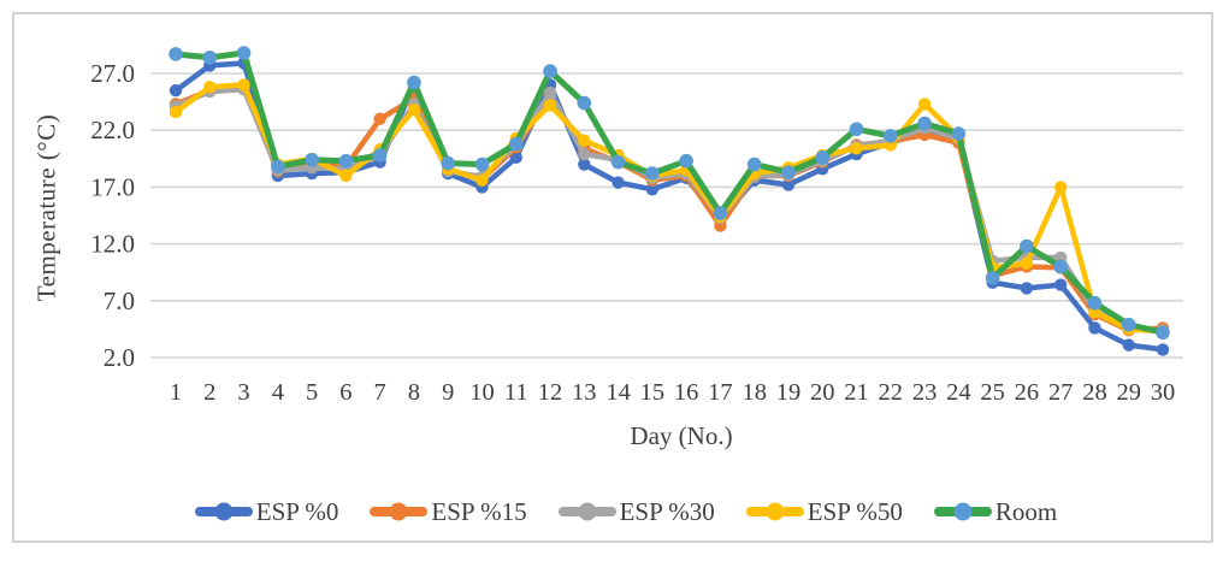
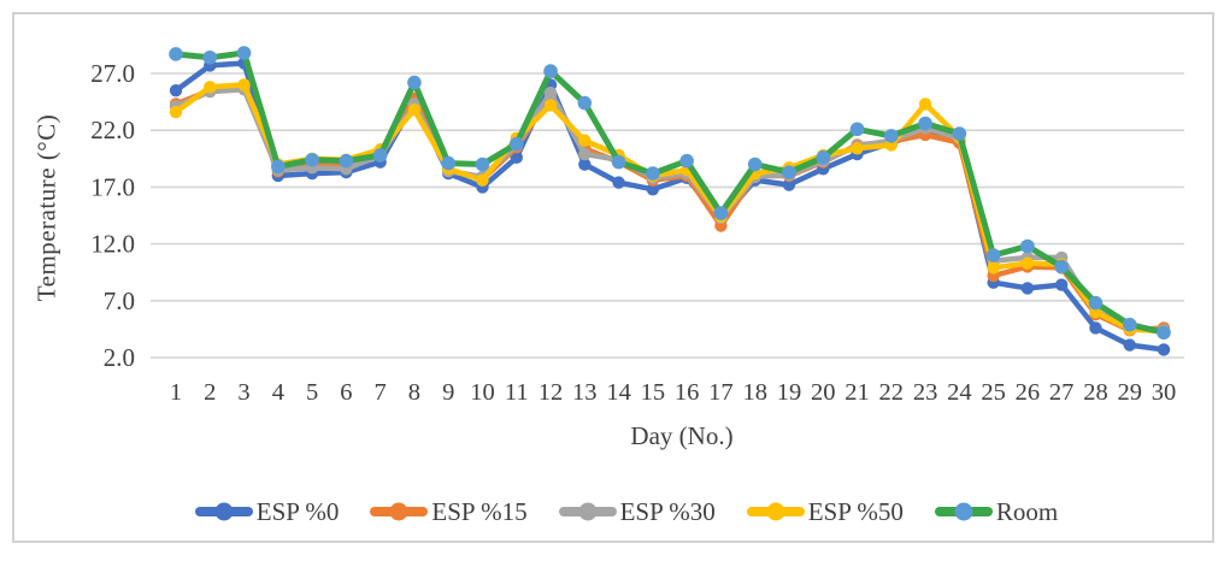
ESP %50/6: 18 -> 19
ESP %15/7: 23 -> 20
ESP %0/8: 26 -> 24
Room/25: 9 -> 11
ESP %50/27: 17 -> 10
